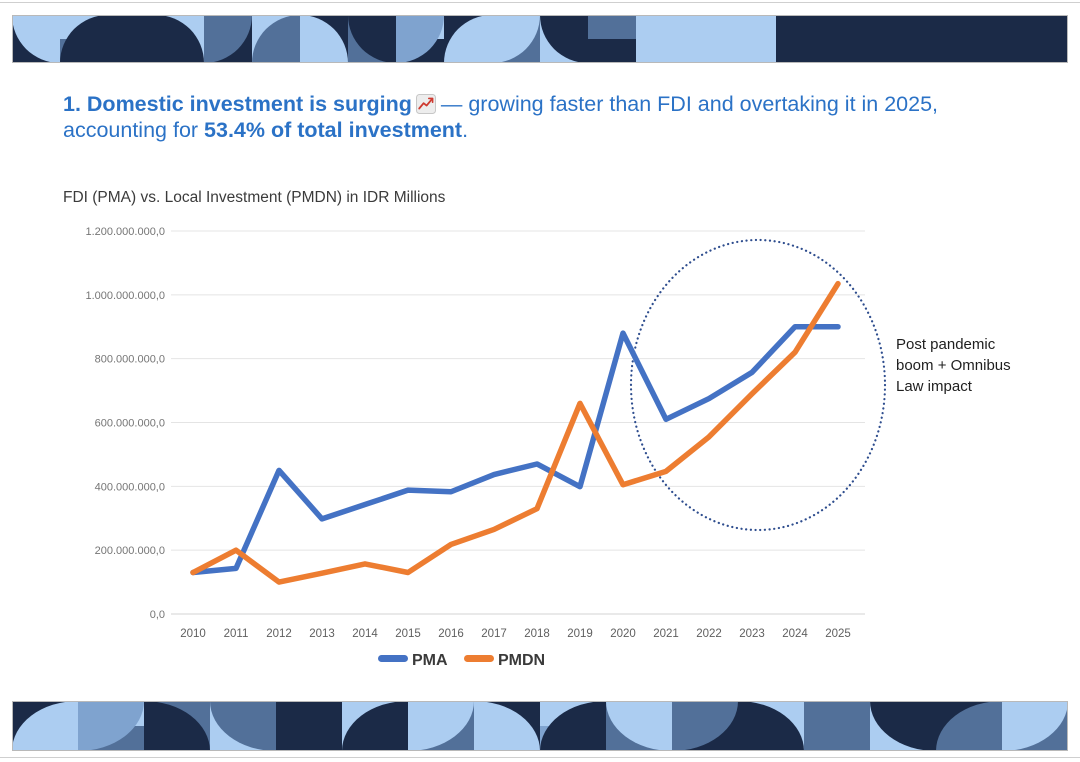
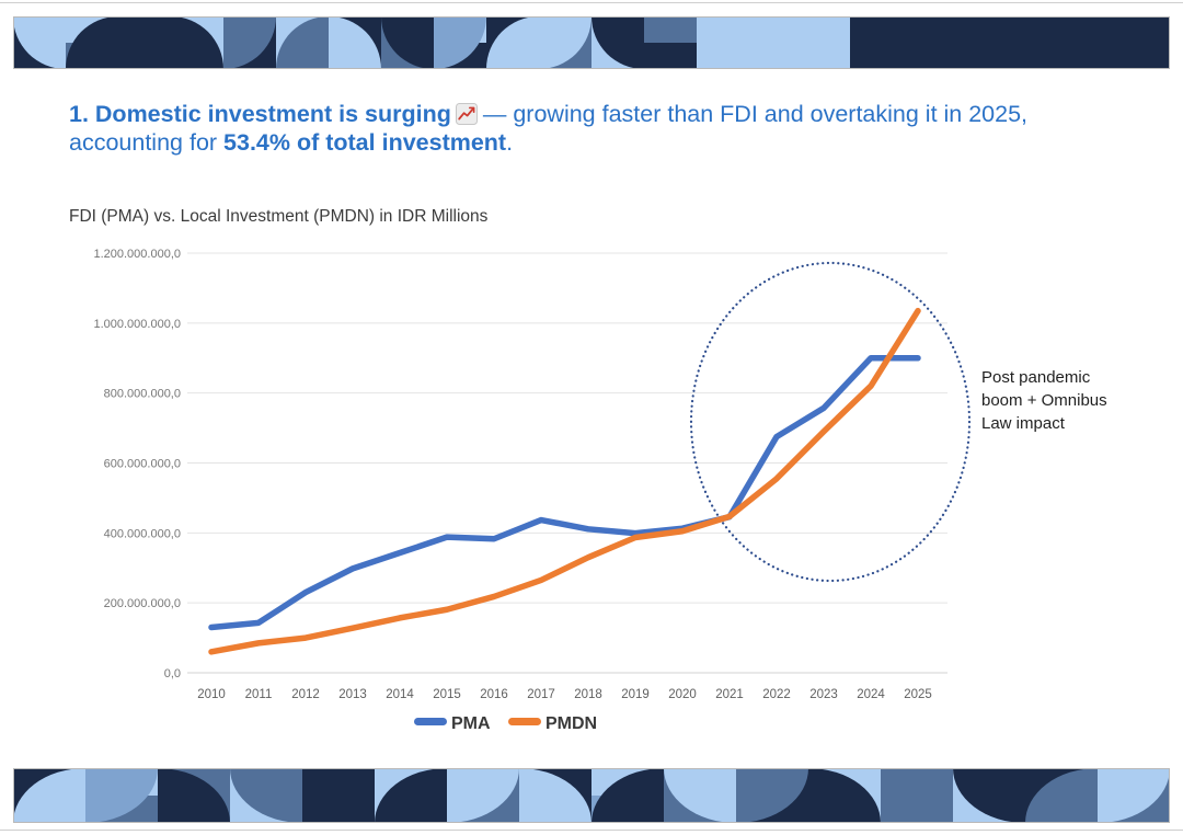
PMDN/2010: 130000000 -> 60000000
PMDN/2011: 200000000 -> 80000000
PMA/2012: 450000000 -> 230000000
PMDN/2015: 130000000 -> 180000000
PMA/2018: 470000000 -> 410000000
PMDN/2019: 660000000 -> 390000000
PMA/2020: 880000000 -> 410000000
PMA/2021: 610000000 -> 450000000
